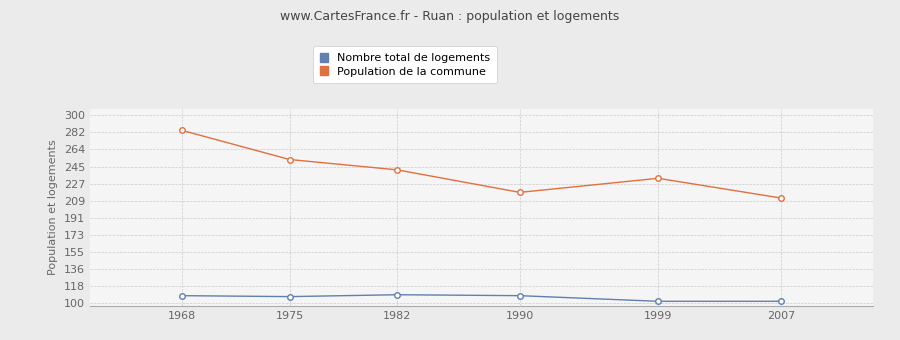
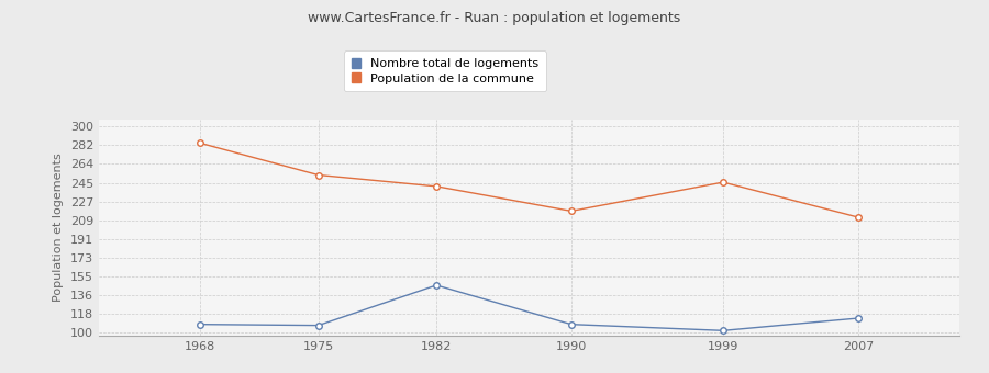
Nombre total de logements/1982: 109 -> 146
Population de la commune/1999: 233 -> 246
Nombre total de logements/2007: 102 -> 114
